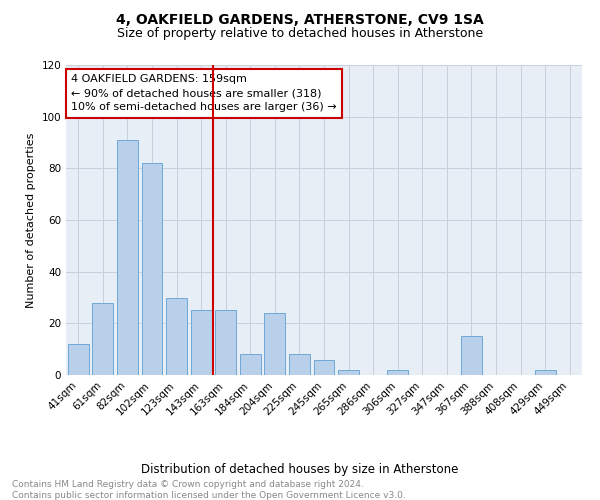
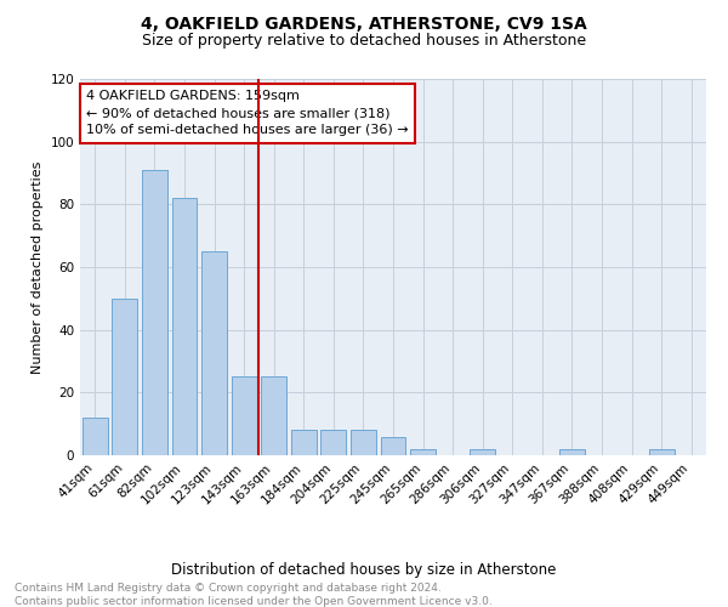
61sqm: 28 -> 50
123sqm: 30 -> 65
204sqm: 24 -> 8
367sqm: 15 -> 2
